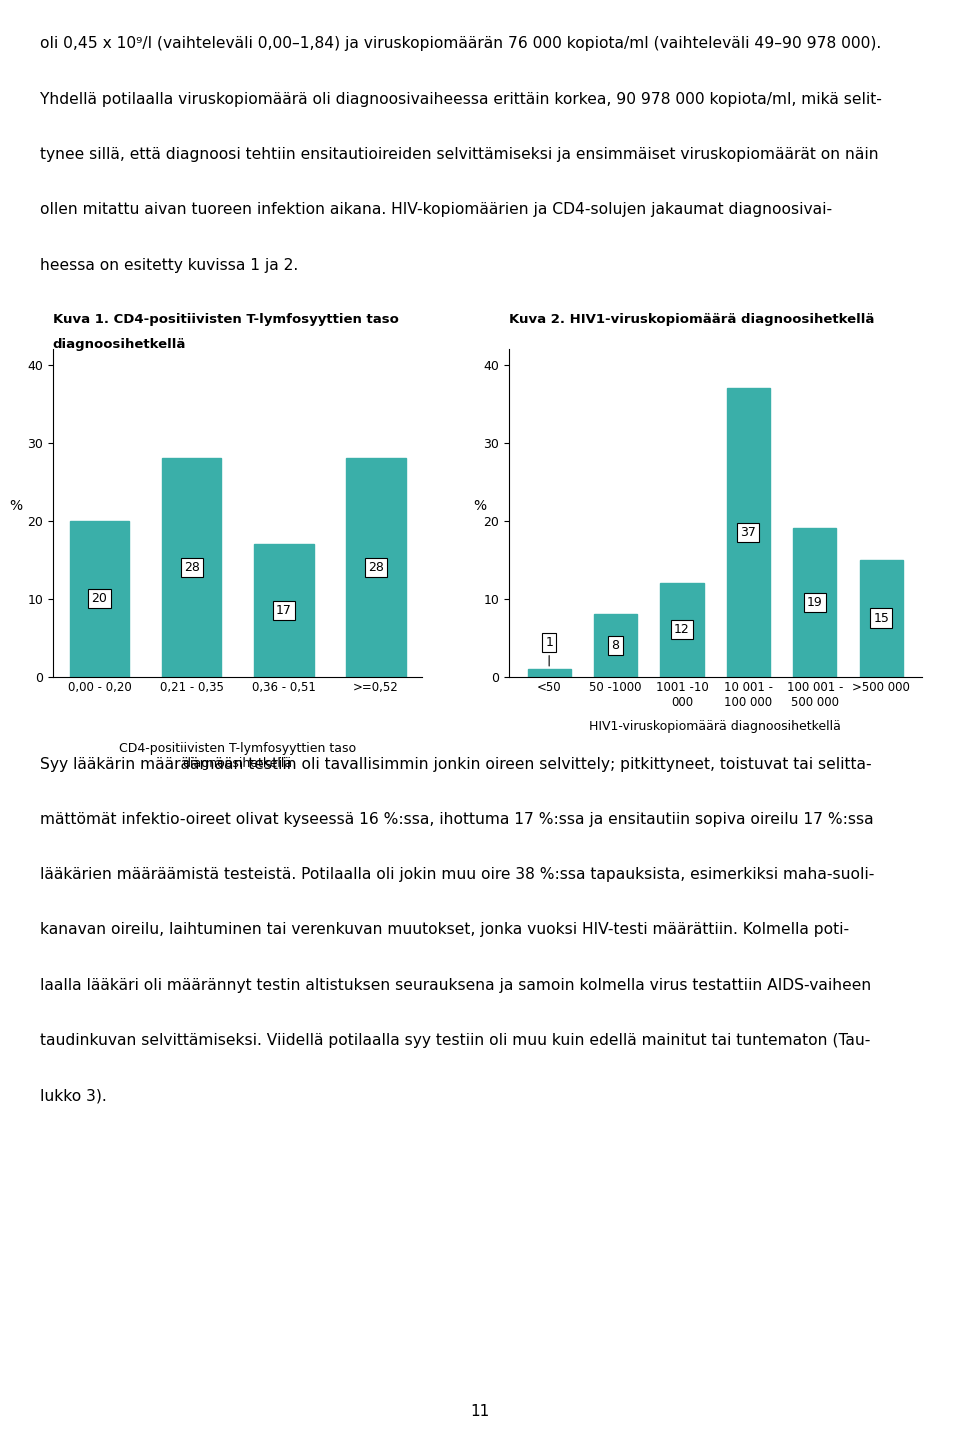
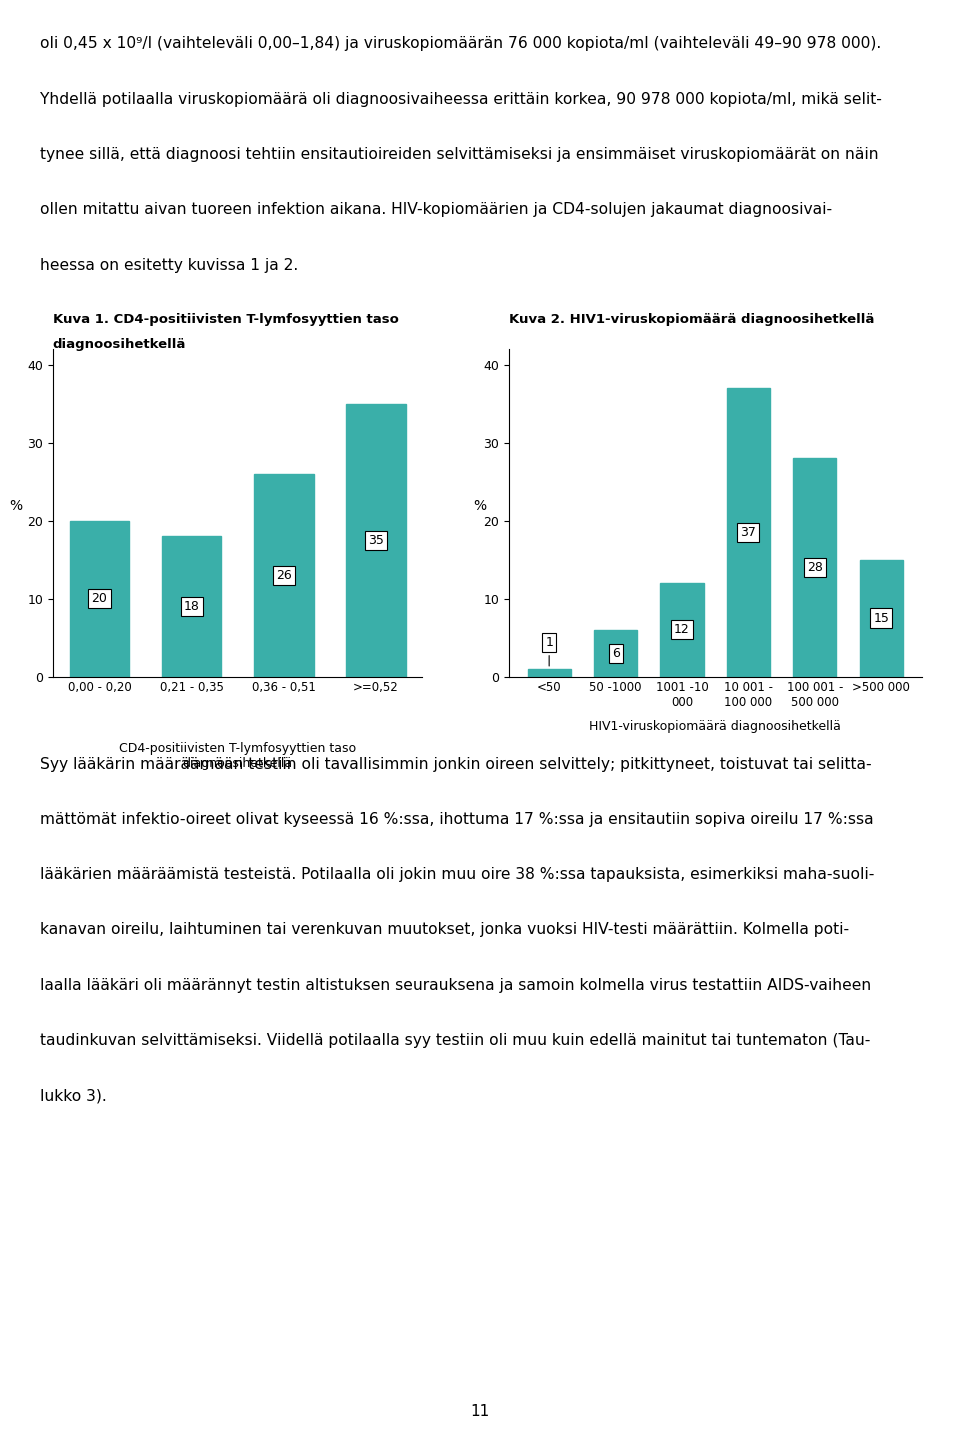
0,21 - 0,35: 28 -> 18
0,36 - 0,51: 17 -> 26
>=0,52: 28 -> 35
50 -1000: 8 -> 6
100 001 - 500 000: 19 -> 28
